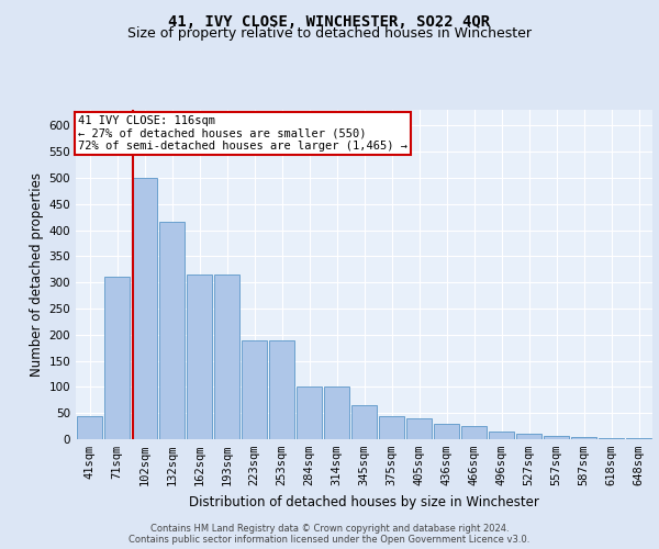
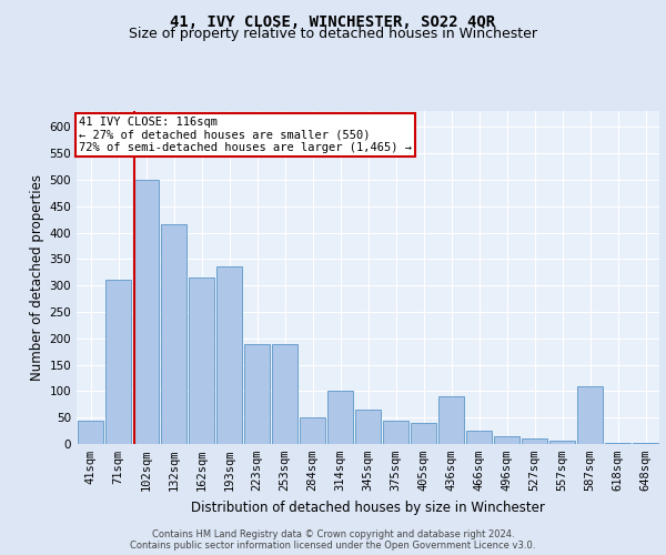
193sqm: 315 -> 335
284sqm: 100 -> 50
436sqm: 30 -> 90
587sqm: 5 -> 110
